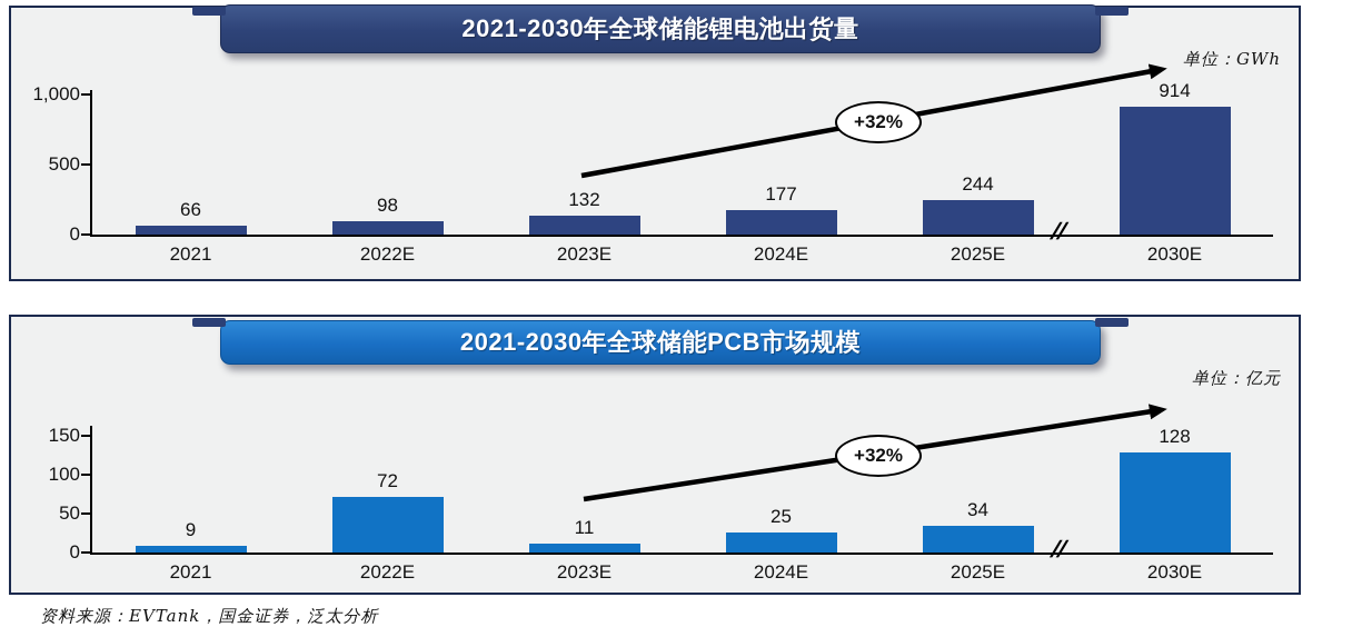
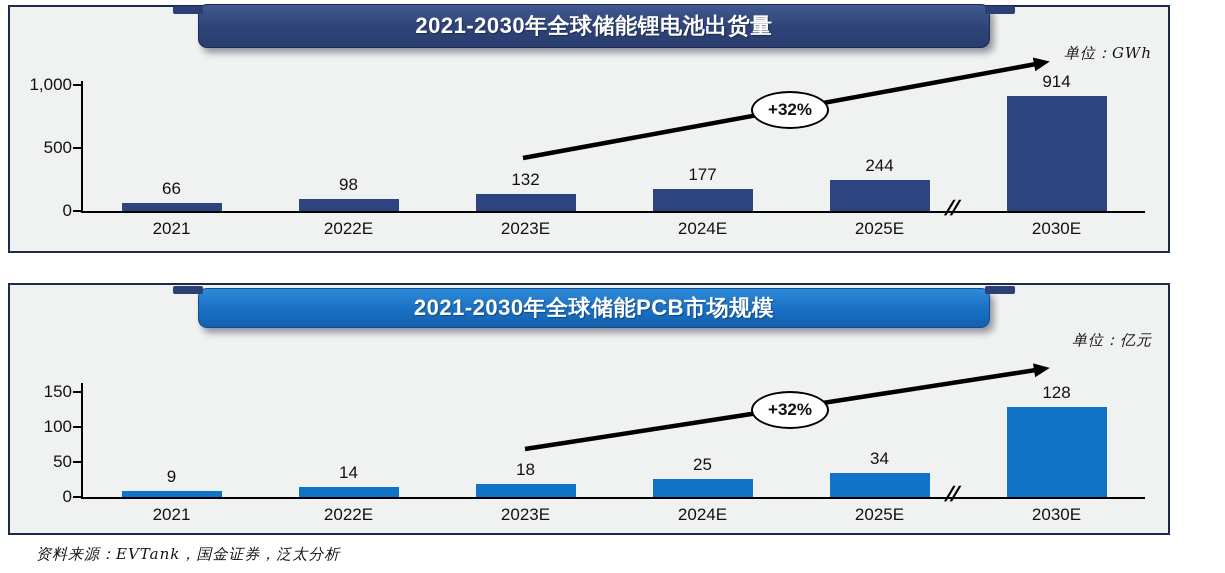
2021-2030年全球储能PCB市场规模/2022E: 72 -> 14
2021-2030年全球储能PCB市场规模/2023E: 11 -> 18
